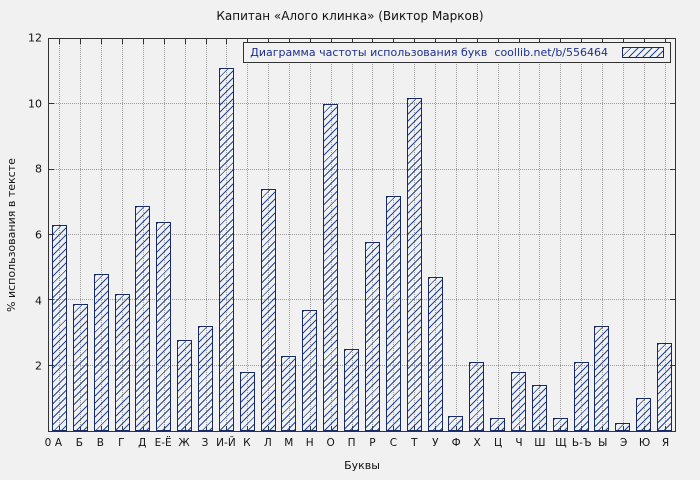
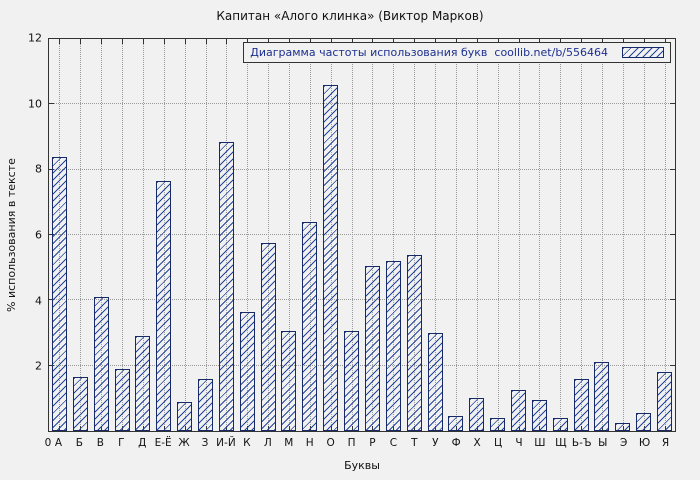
А: 6.3 -> 8.4
Б: 3.9 -> 1.6
В: 4.8 -> 4.1
Г: 4.2 -> 1.9
Д: 6.9 -> 2.9
Е-Ё: 6.4 -> 7.7
Ж: 2.8 -> 0.9
З: 3.2 -> 1.6
И-Й: 11.1 -> 8.8
К: 1.8 -> 3.6
Л: 7.4 -> 5.8
М: 2.3 -> 3.0
Н: 3.7 -> 6.4
О: 10.0 -> 10.6
П: 2.5 -> 3.0
Р: 5.8 -> 5.0
С: 7.2 -> 5.2
Т: 10.2 -> 5.4
У: 4.7 -> 3.0
Х: 2.1 -> 1.0
Ч: 1.8 -> 1.2
Ш: 1.4 -> 0.9
Ь-Ъ: 2.1 -> 1.6
Ы: 3.2 -> 2.1
Ю: 1.0 -> 0.6
Я: 2.7 -> 1.8
